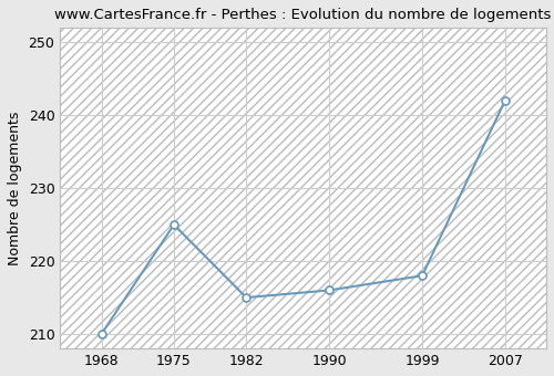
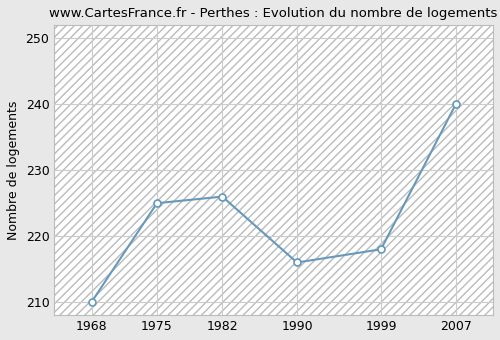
1982: 215 -> 226
2007: 242 -> 240
